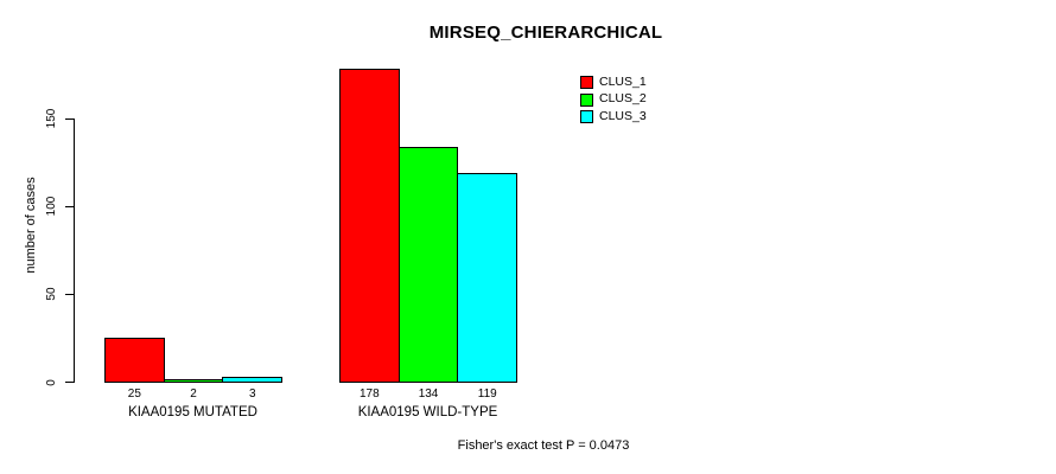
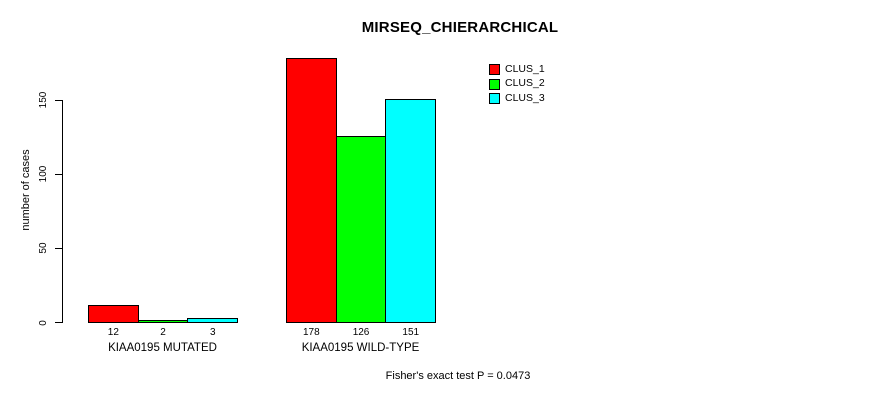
CLUS_1/KIAA0195 MUTATED: 25 -> 12
CLUS_2/KIAA0195 WILD-TYPE: 134 -> 126
CLUS_3/KIAA0195 WILD-TYPE: 119 -> 151
